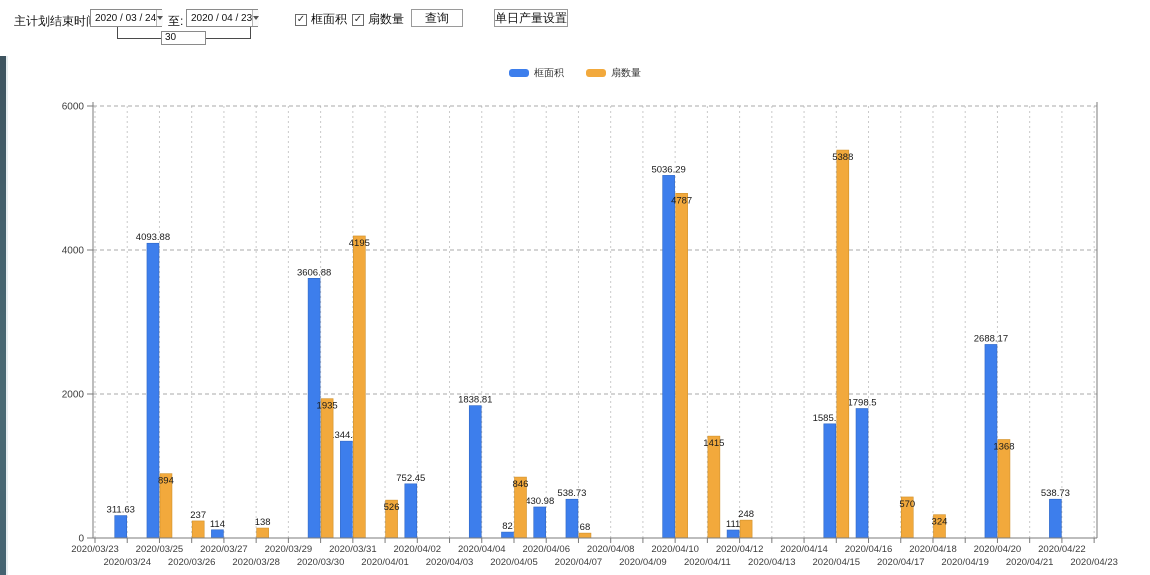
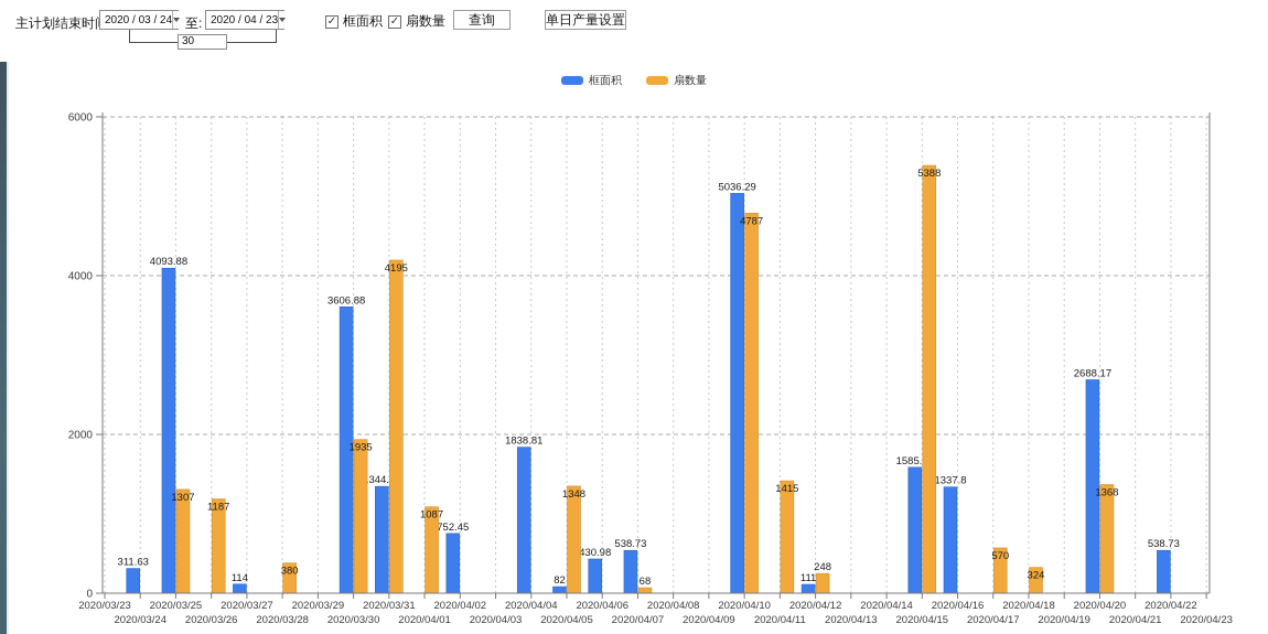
扇数量/2020/03/25: 894 -> 1307
扇数量/2020/03/26: 237 -> 1187
扇数量/2020/03/28: 138 -> 380
扇数量/2020/04/01: 526 -> 1087
扇数量/2020/04/05: 846 -> 1348
框面积/2020/04/16: 1798.5 -> 1337.8
